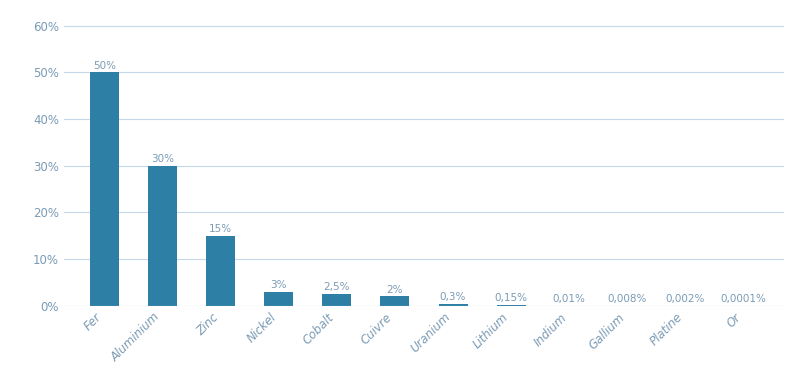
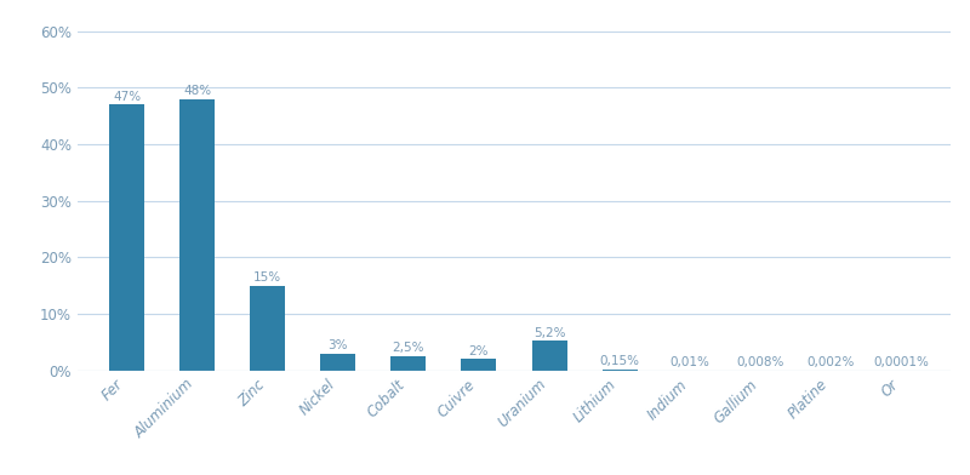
Fer: 50% -> 47%
Aluminium: 30% -> 48%
Uranium: 0,3% -> 5,2%
